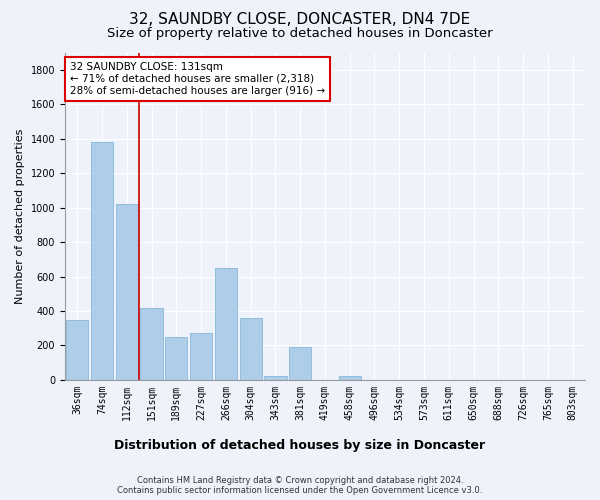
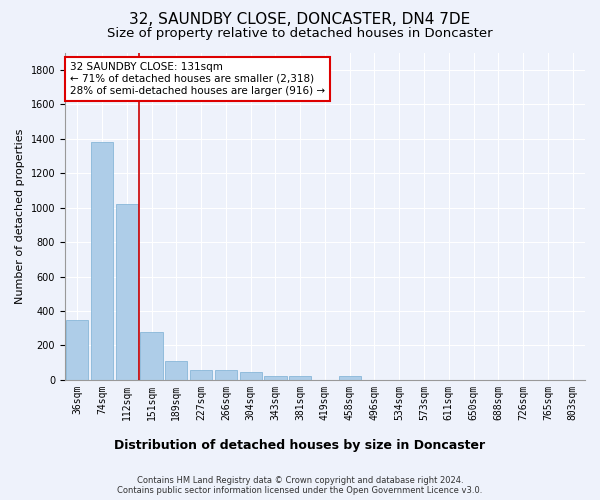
151sqm: 420 -> 280
189sqm: 250 -> 110
227sqm: 270 -> 60
266sqm: 650 -> 60
304sqm: 360 -> 40
381sqm: 190 -> 20
